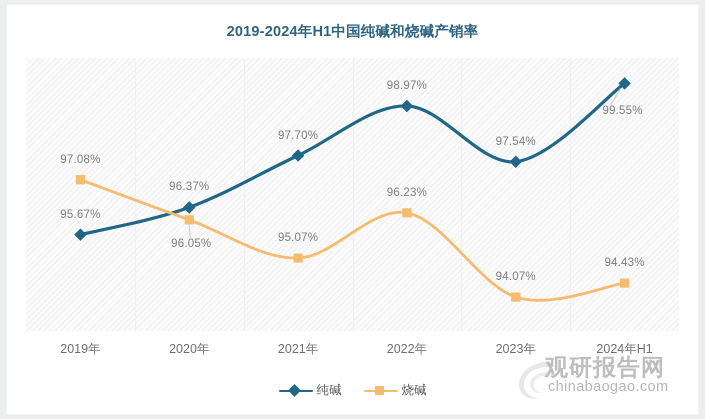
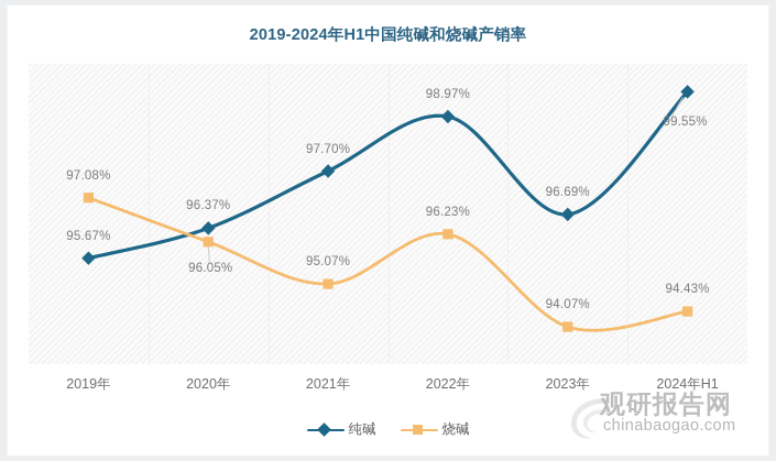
纯碱/2023年: 97.54% -> 96.69%
